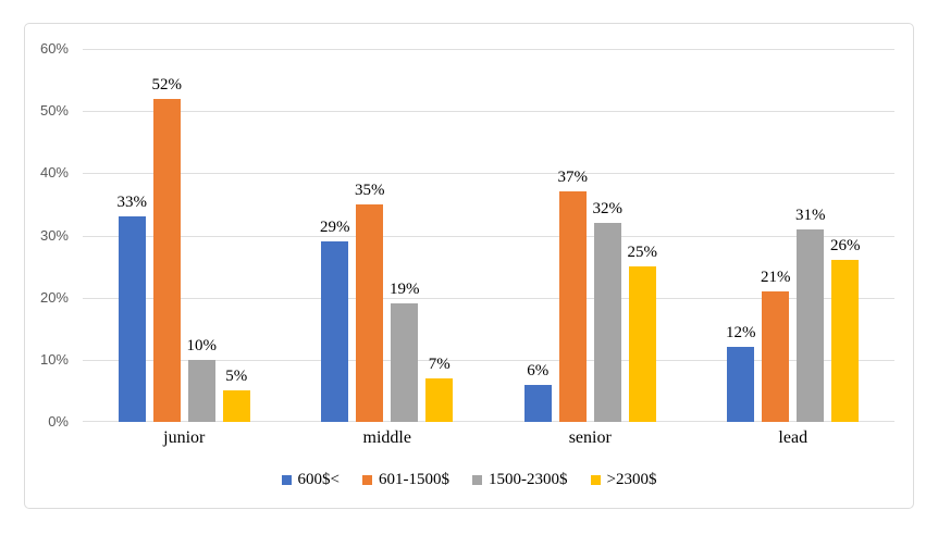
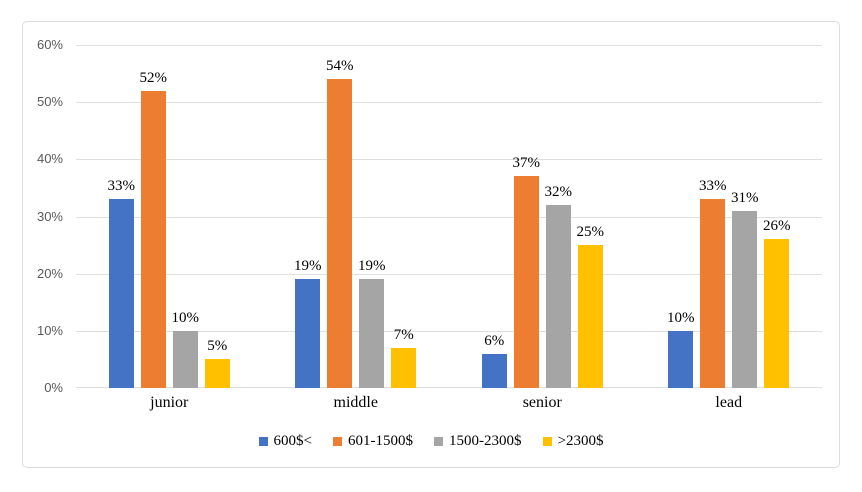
600$</middle: 29% -> 19%
601-1500$/middle: 35% -> 54%
600$</lead: 12% -> 10%
601-1500$/lead: 21% -> 33%
